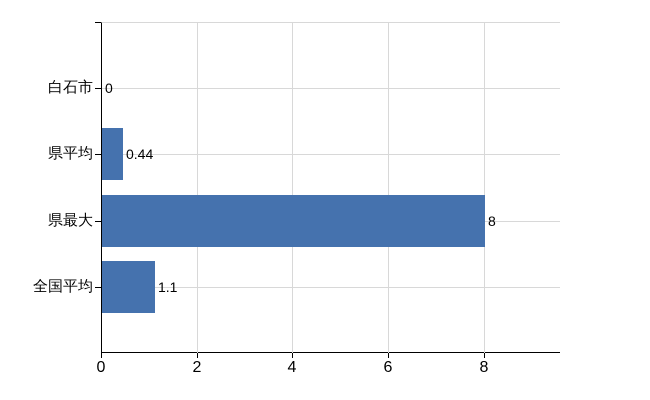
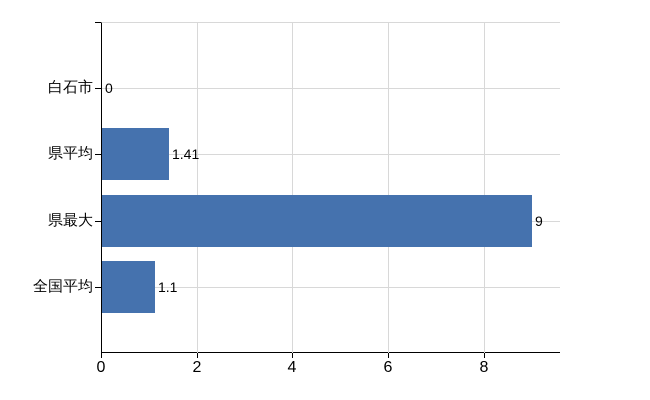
県平均: 0.44 -> 1.41
県最大: 8 -> 9
